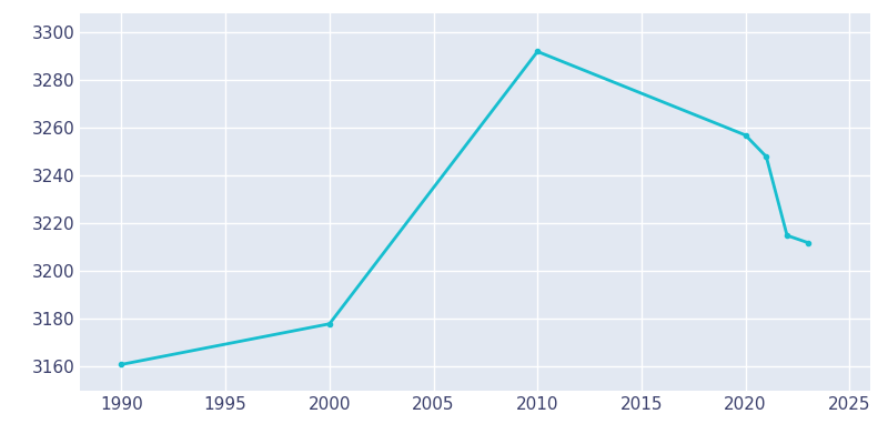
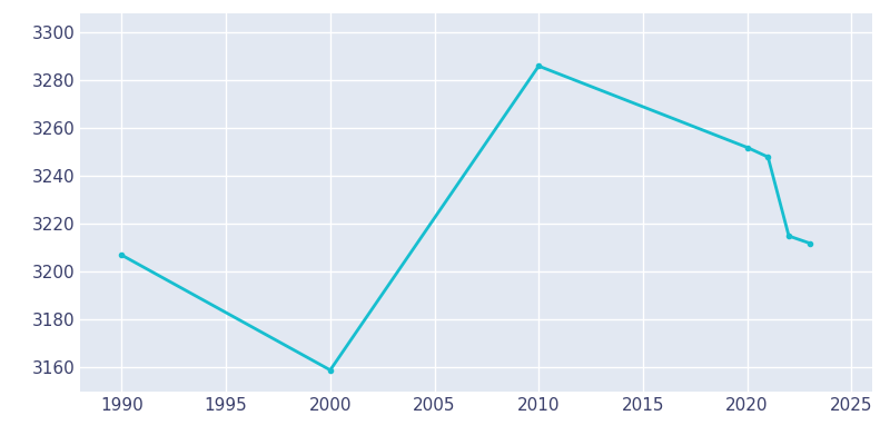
1990: 3161 -> 3207
2000: 3178 -> 3159
2010: 3292 -> 3286
2020: 3257 -> 3252
